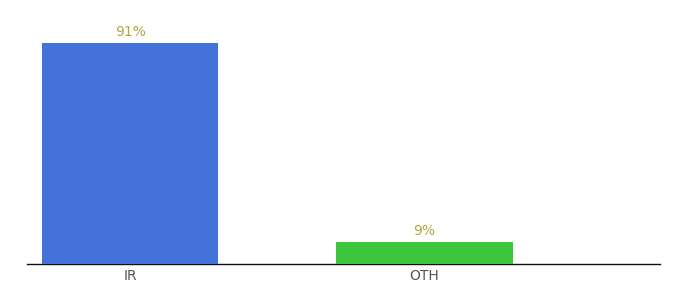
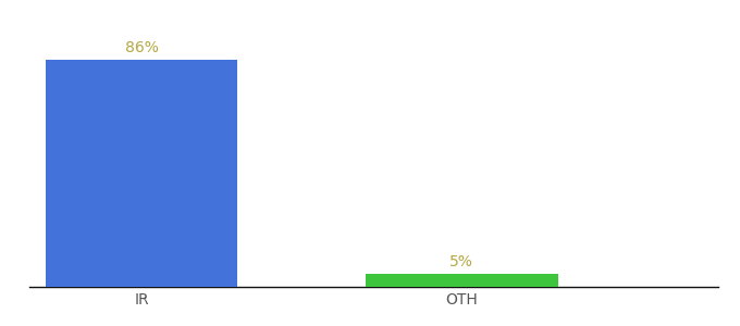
IR: 91% -> 86%
OTH: 9% -> 5%
